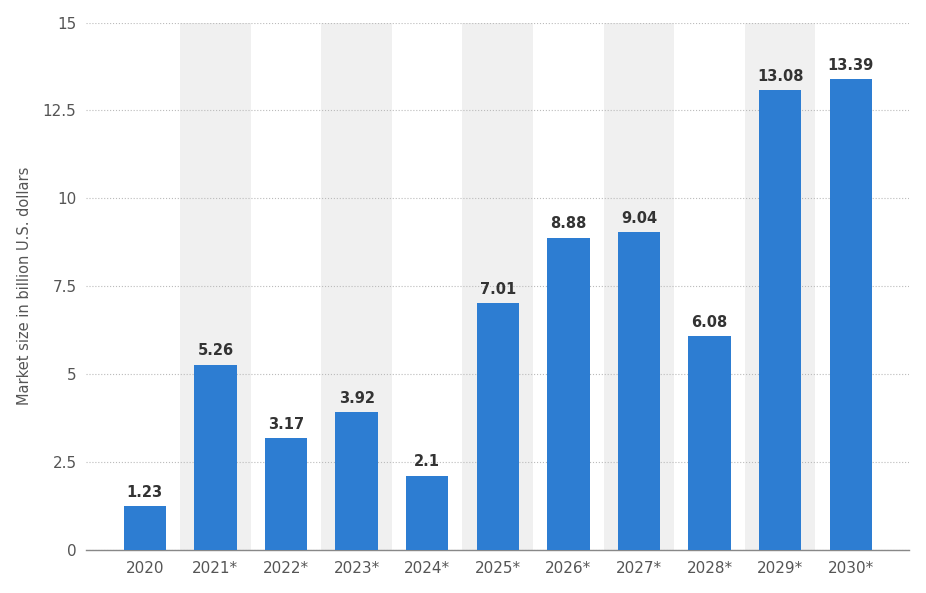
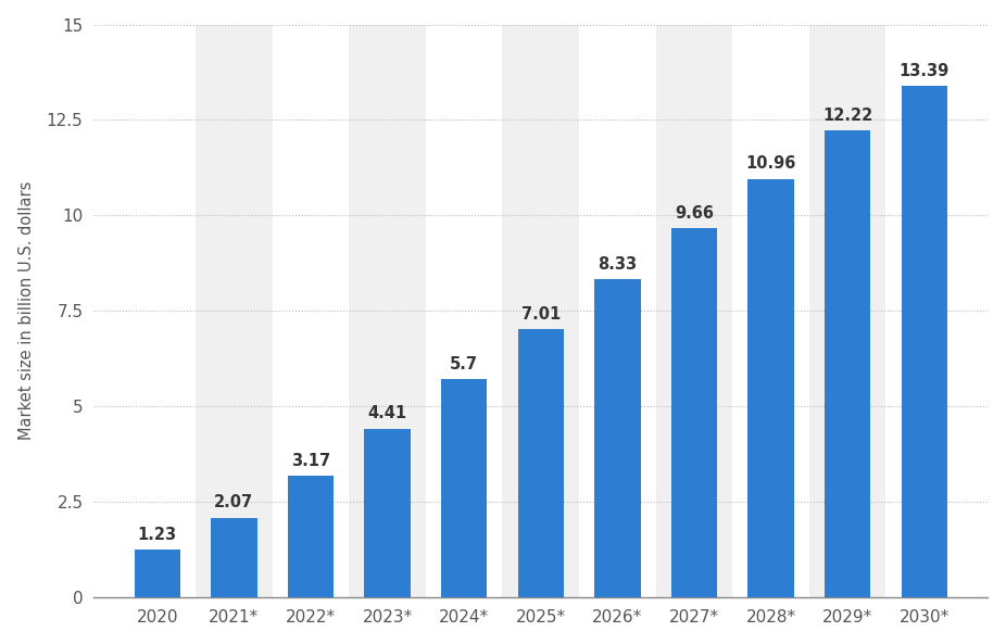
2021*: 5.26 -> 2.07
2023*: 3.92 -> 4.41
2024*: 2.1 -> 5.7
2026*: 8.88 -> 8.33
2027*: 9.04 -> 9.66
2028*: 6.08 -> 10.96
2029*: 13.08 -> 12.22
